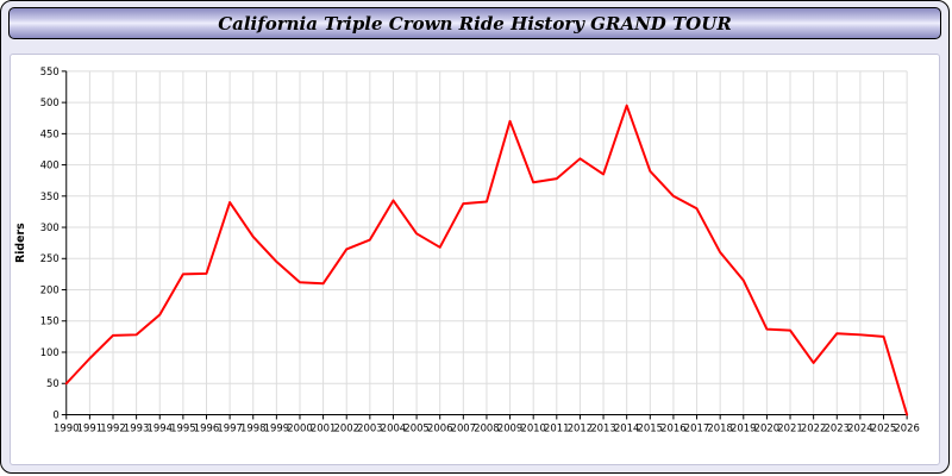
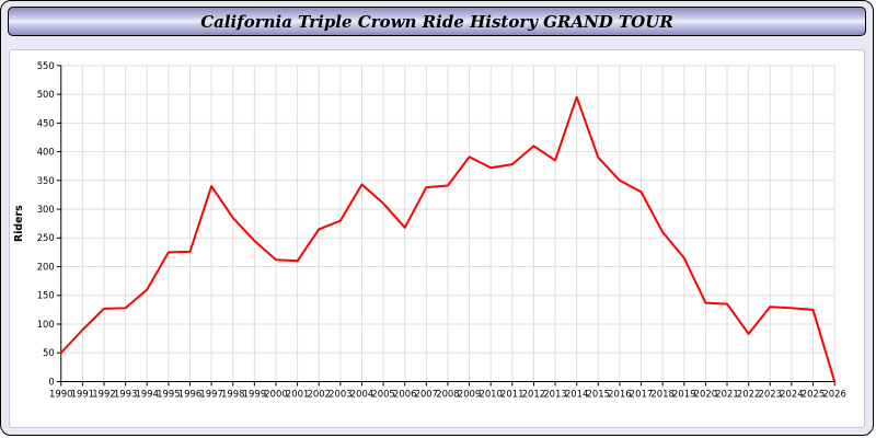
2005: 290 -> 310
2009: 470 -> 390
